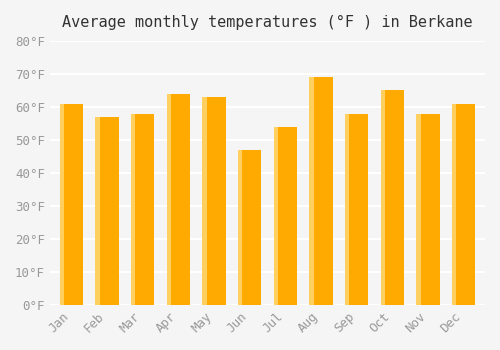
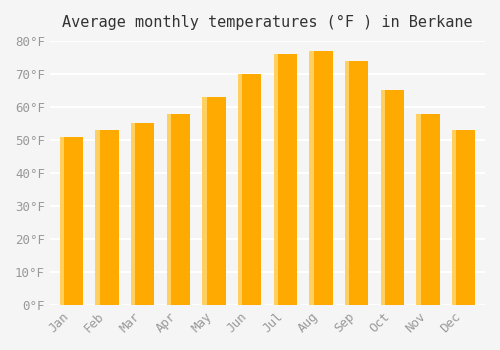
Jan: 61°F -> 51°F
Feb: 57°F -> 53°F
Mar: 58°F -> 55°F
Apr: 64°F -> 58°F
Jun: 47°F -> 70°F
Jul: 54°F -> 76°F
Aug: 69°F -> 77°F
Sep: 58°F -> 74°F
Dec: 61°F -> 53°F
